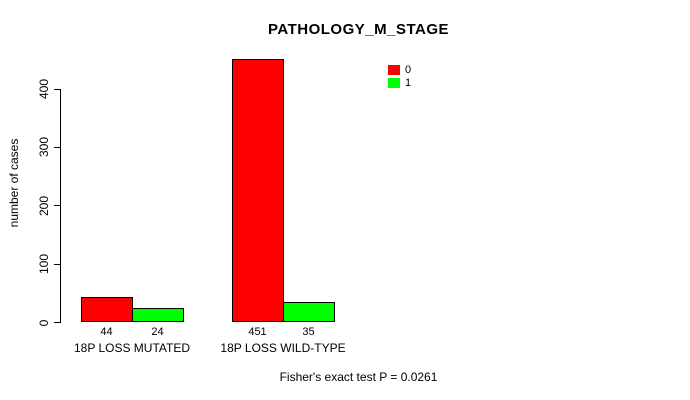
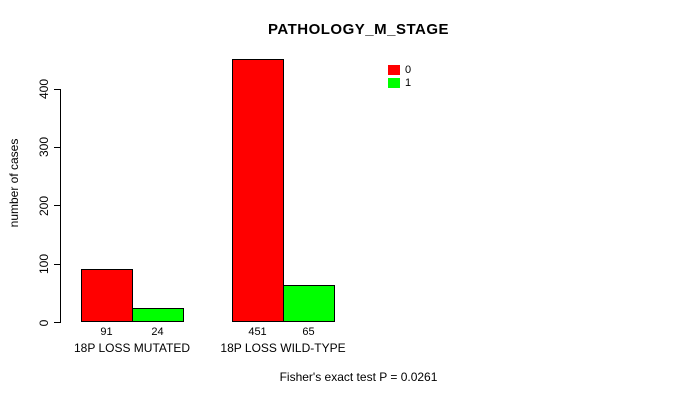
0/18P LOSS MUTATED: 44 -> 91
1/18P LOSS WILD-TYPE: 35 -> 65
